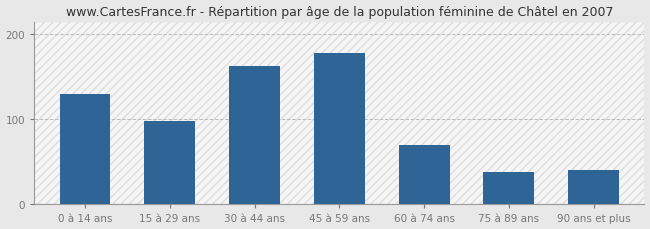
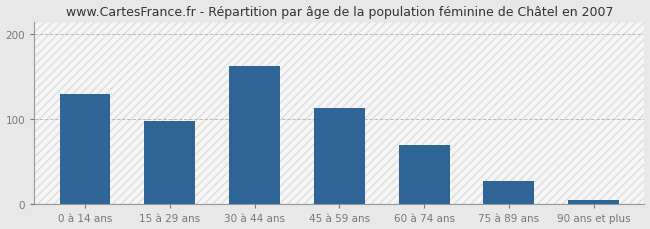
45 à 59 ans: 178 -> 113
75 à 89 ans: 38 -> 28
90 ans et plus: 40 -> 5
